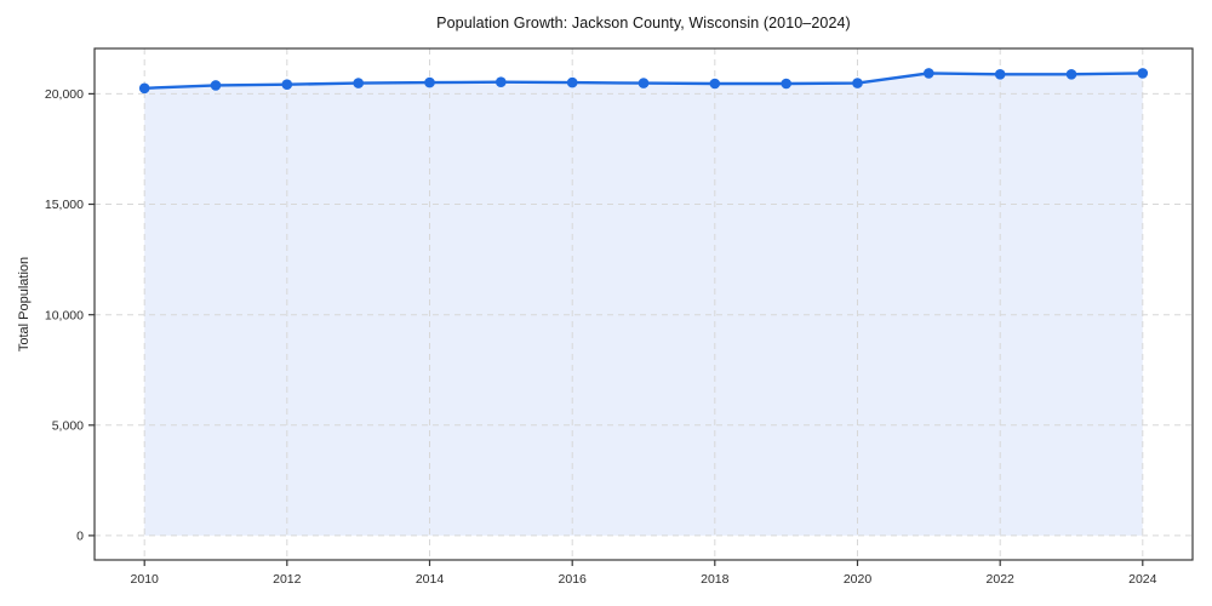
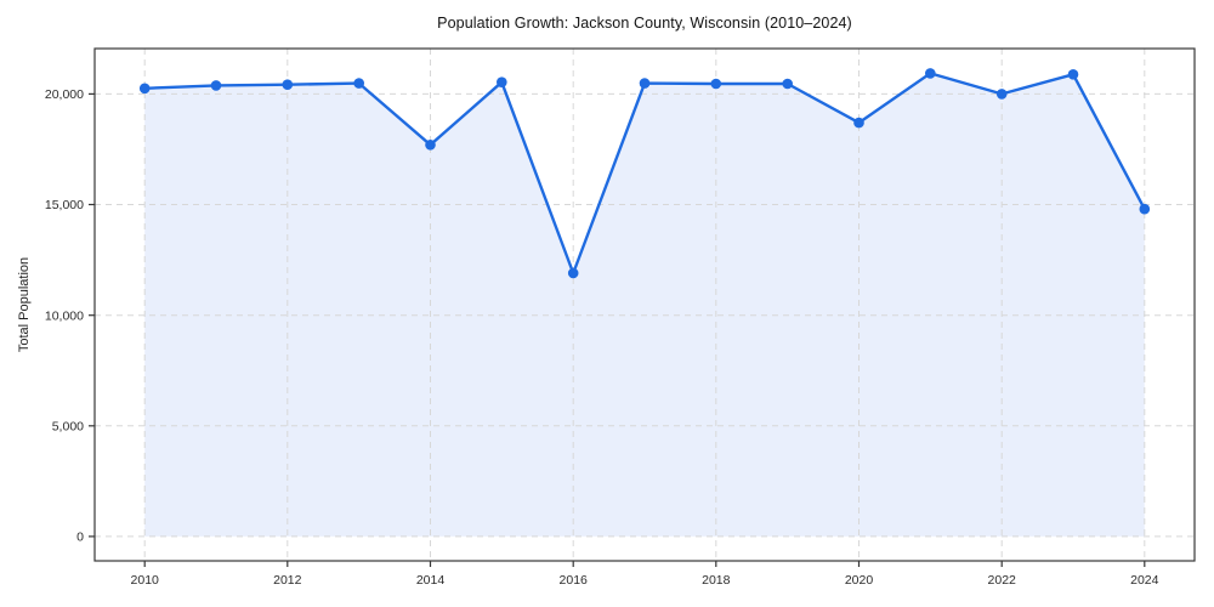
2014: 20500 -> 17700
2016: 20500 -> 11900
2020: 20500 -> 18700
2022: 20900 -> 20000
2024: 20900 -> 14800
